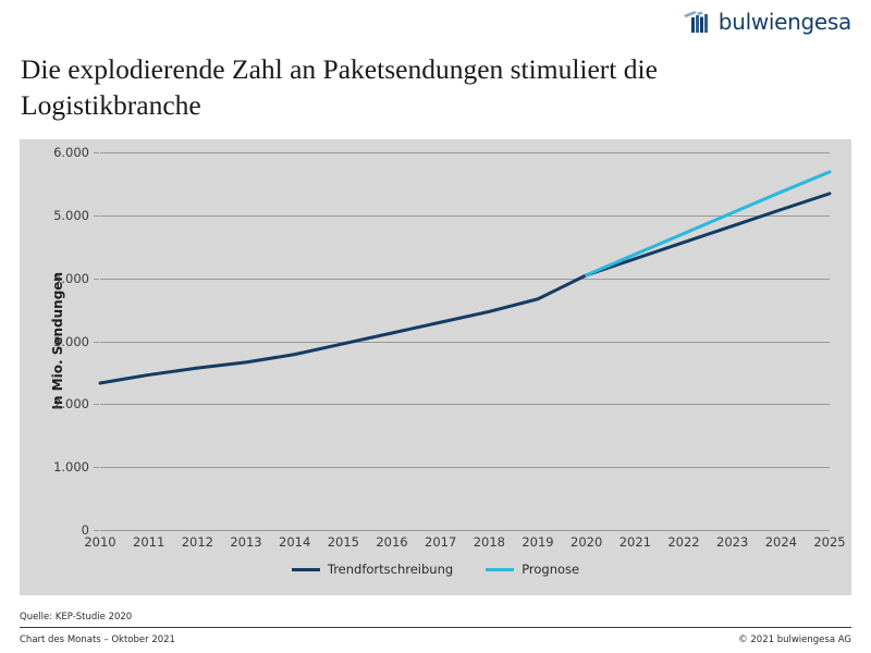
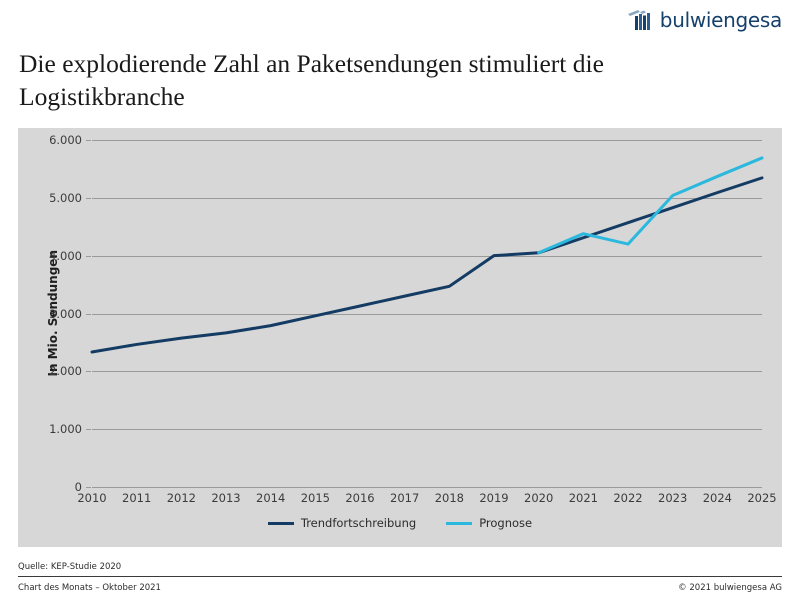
Trendfortschreibung/2019: 3700 -> 4000
Prognose/2022: 4700 -> 4200
